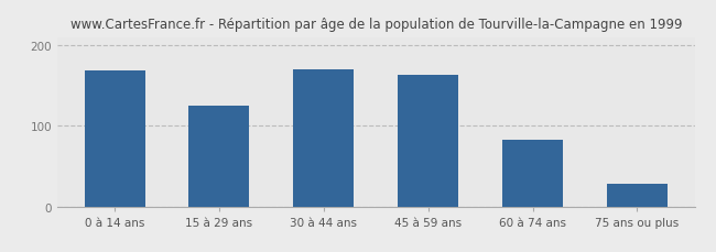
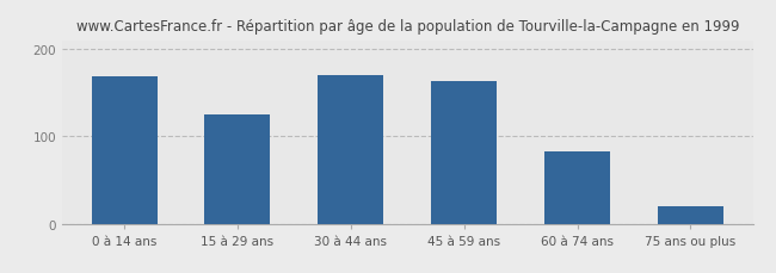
75 ans ou plus: 28 -> 20
